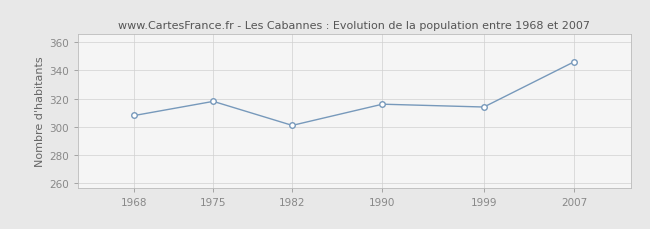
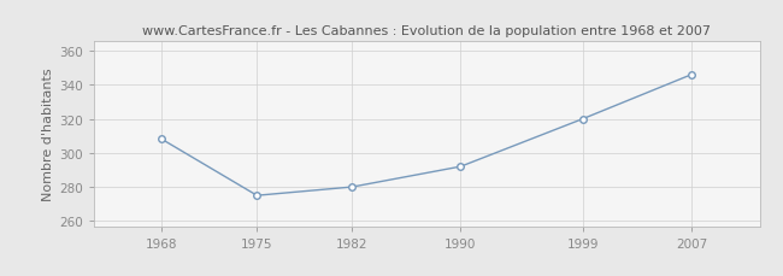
1975: 318 -> 275
1982: 301 -> 280
1990: 316 -> 292
1999: 314 -> 320
